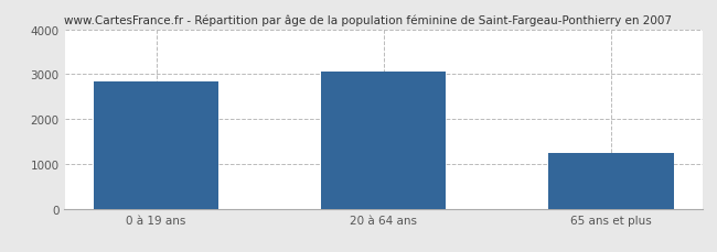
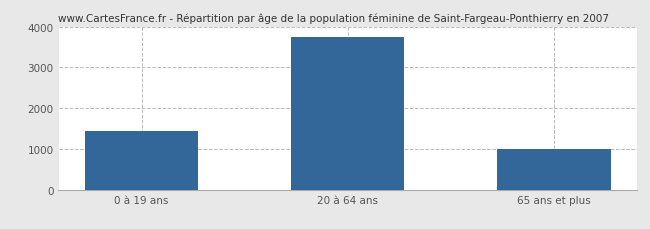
0 à 19 ans: 2850 -> 1450
20 à 64 ans: 3050 -> 3750
65 ans et plus: 1250 -> 1000
